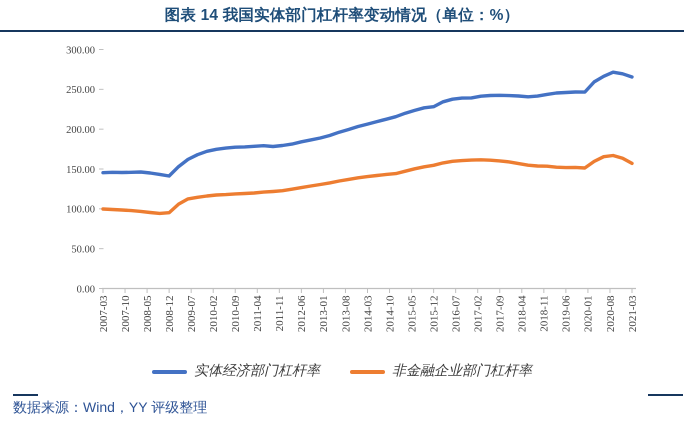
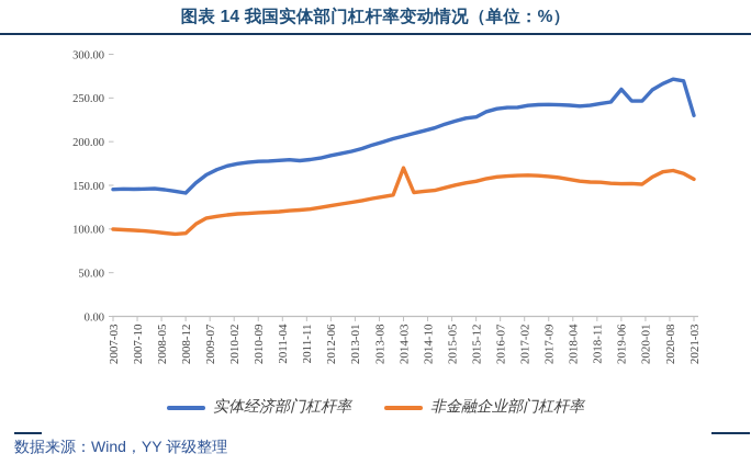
非金融企业部门杠杆率/2014-03: 140 -> 170
实体经济部门杠杆率/2019-06: 250 -> 260
实体经济部门杠杆率/2021-03: 270 -> 230
